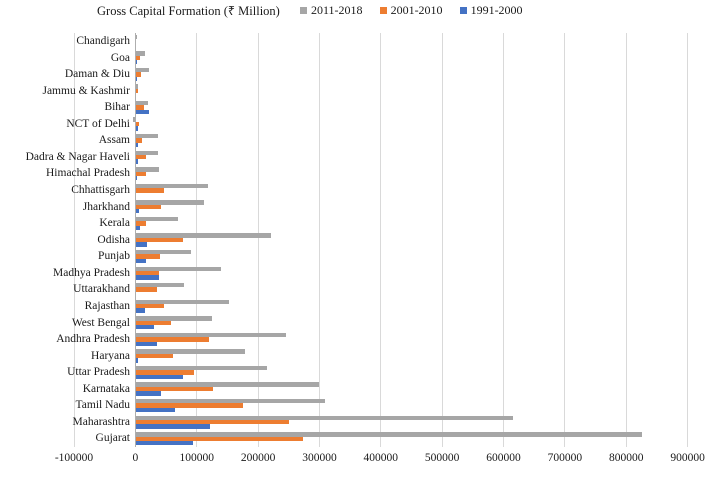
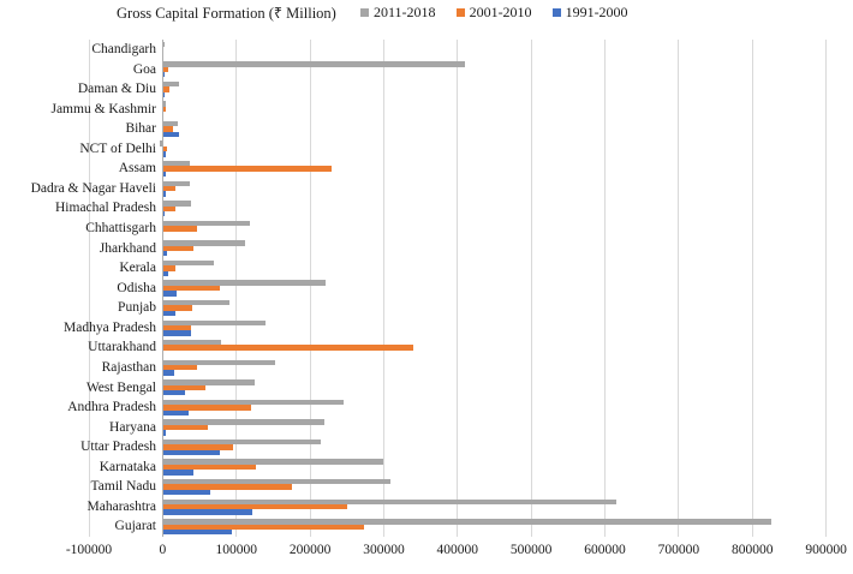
2011-2018/Goa: 20000 -> 410000
2001-2010/Assam: 10000 -> 230000
2001-2010/Uttarakhand: 40000 -> 340000
2011-2018/Haryana: 180000 -> 220000
